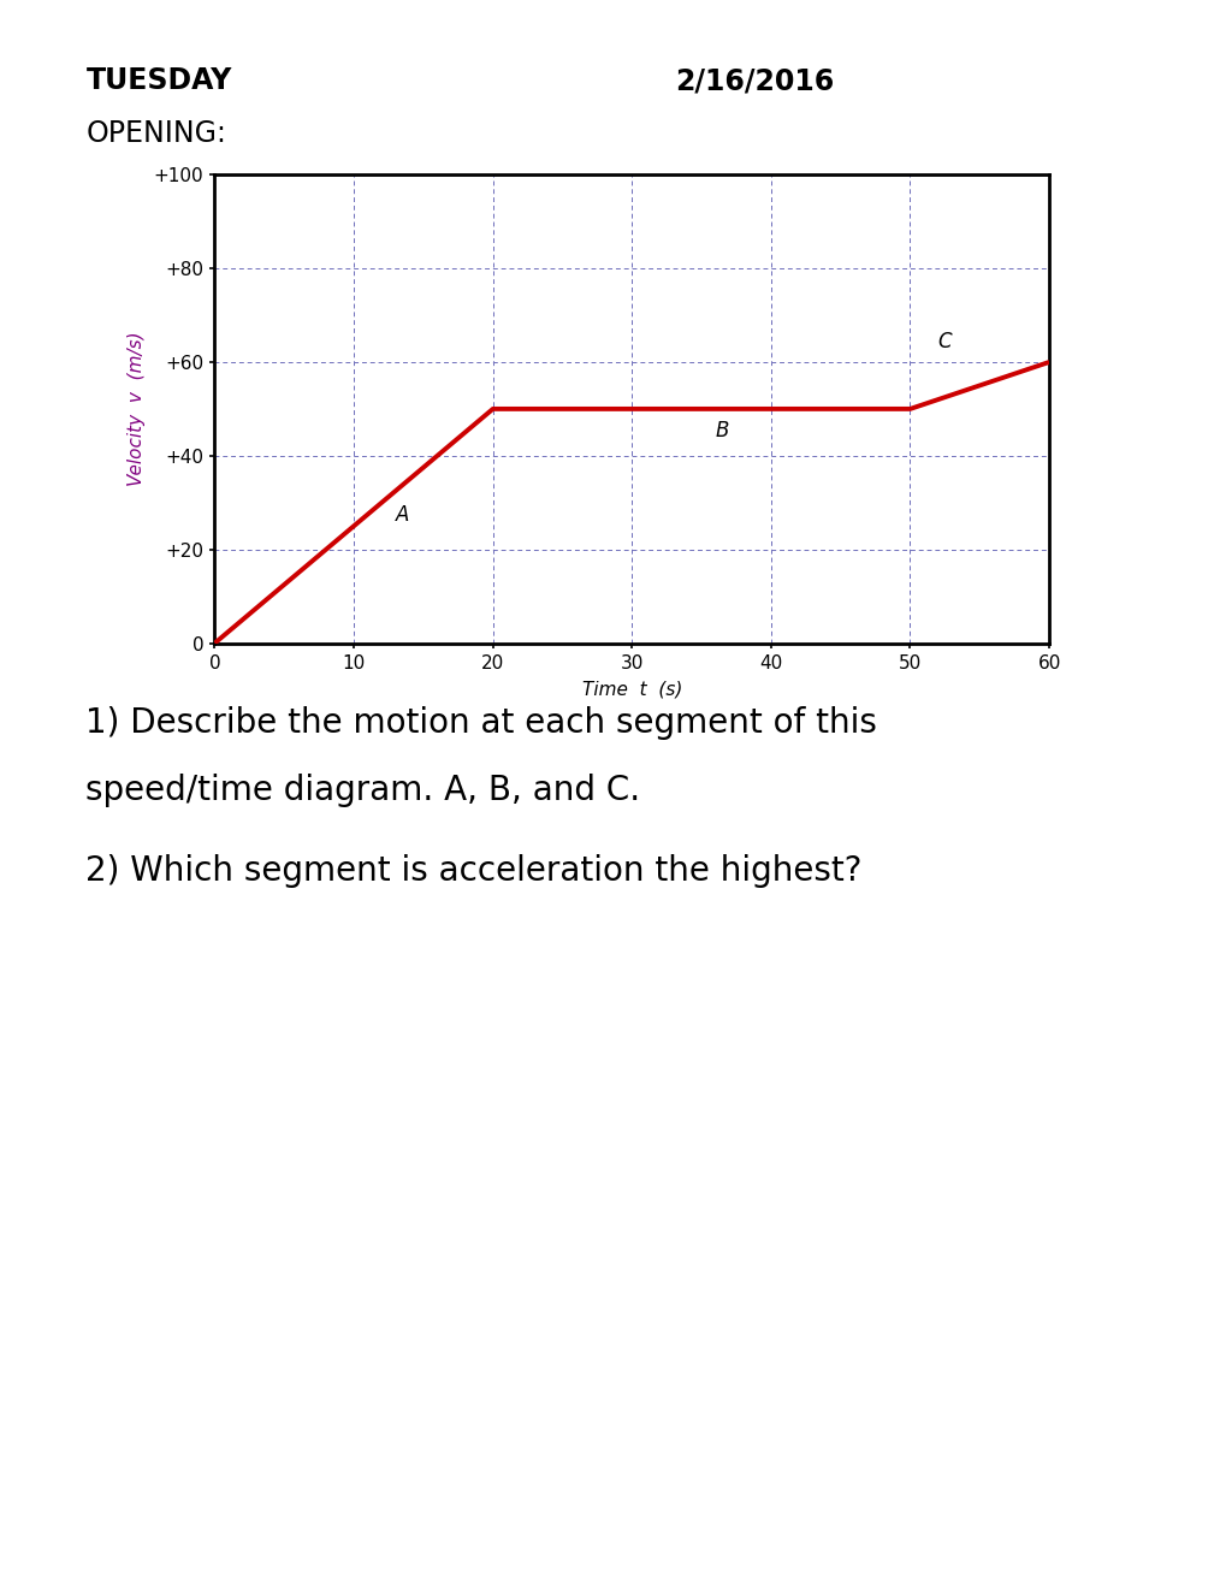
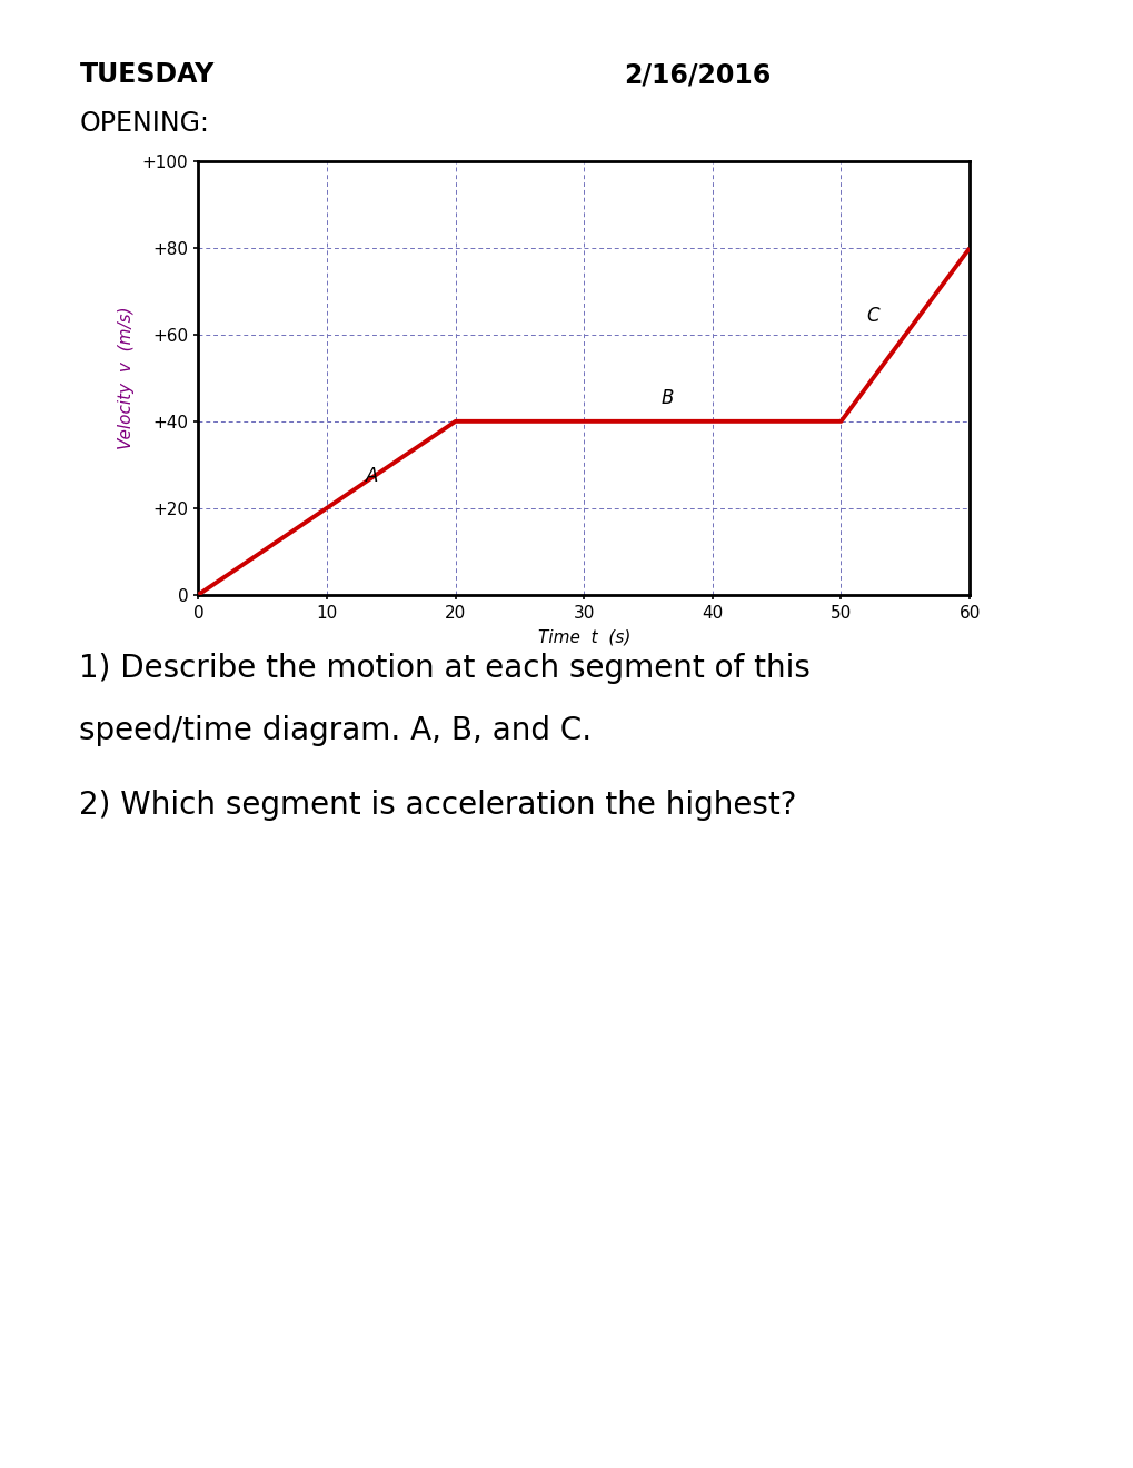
20: 50 -> 40
50: 50 -> 40
60: 60 -> 80
